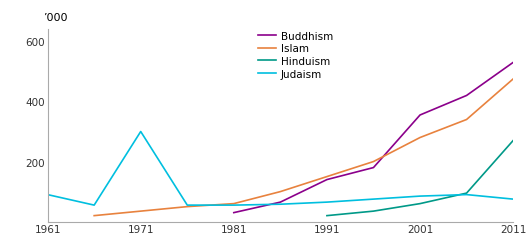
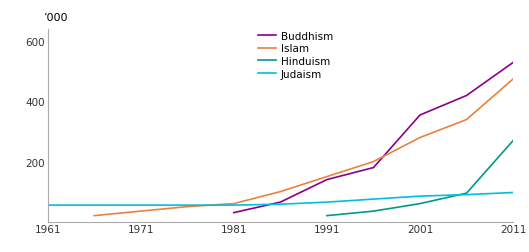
Judaism/1961: 90 -> 55
Judaism/1971: 300 -> 55
Judaism/2011: 75 -> 97
